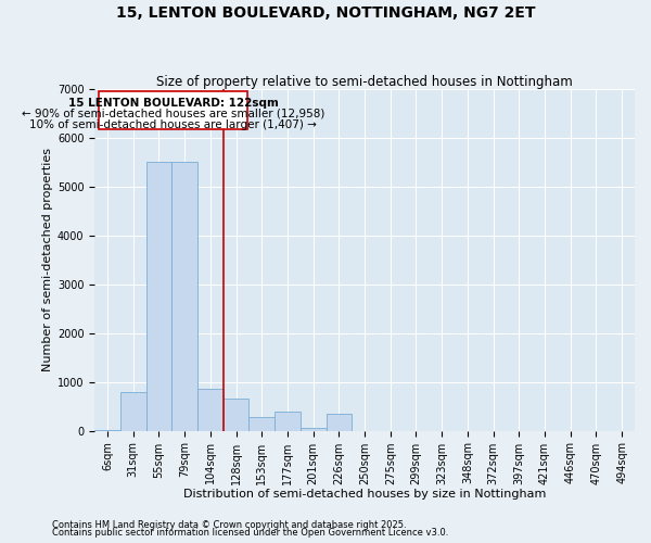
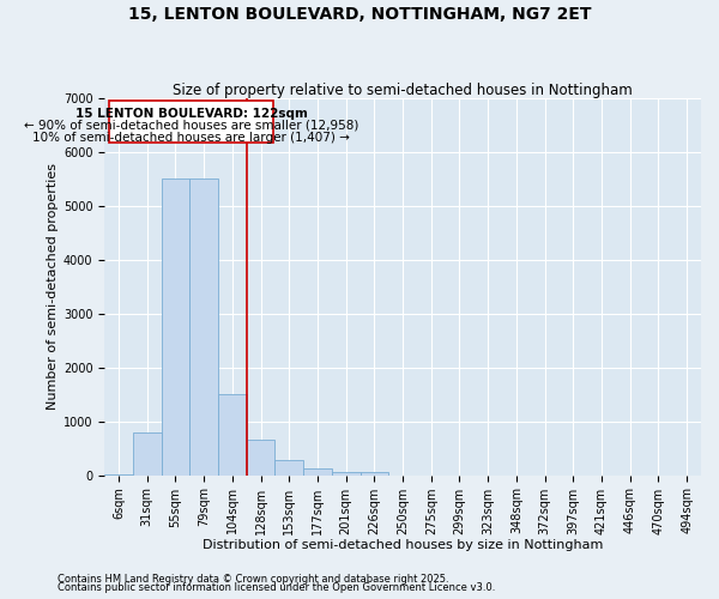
104sqm: 850 -> 1500
177sqm: 400 -> 130
226sqm: 350 -> 50
